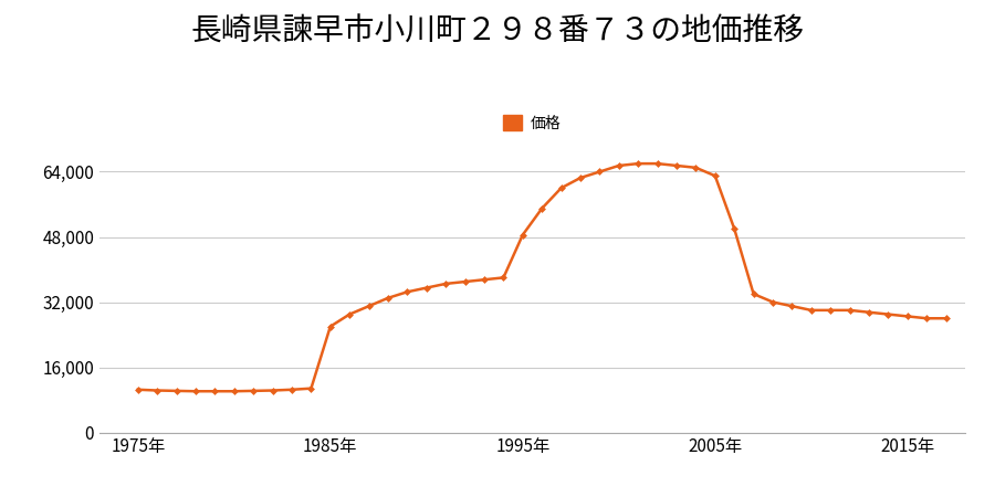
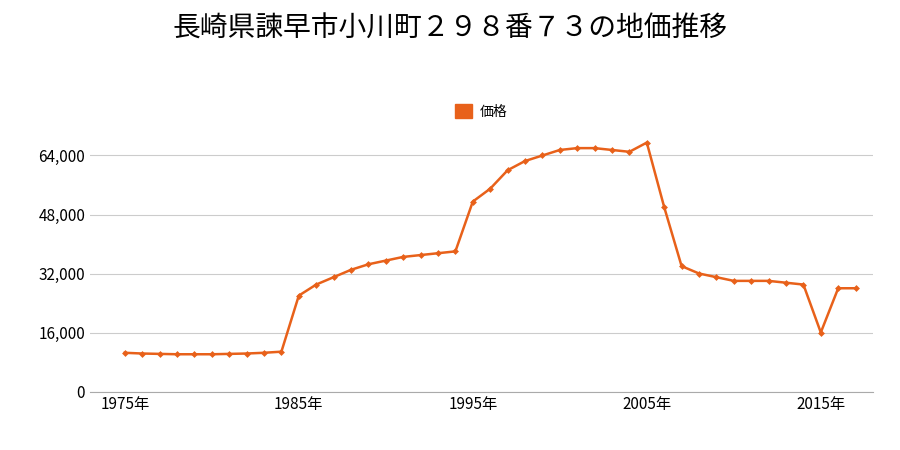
1995年: 48,500 -> 51,500
2005年: 63,000 -> 67,500
2015年: 28,500 -> 16,000
